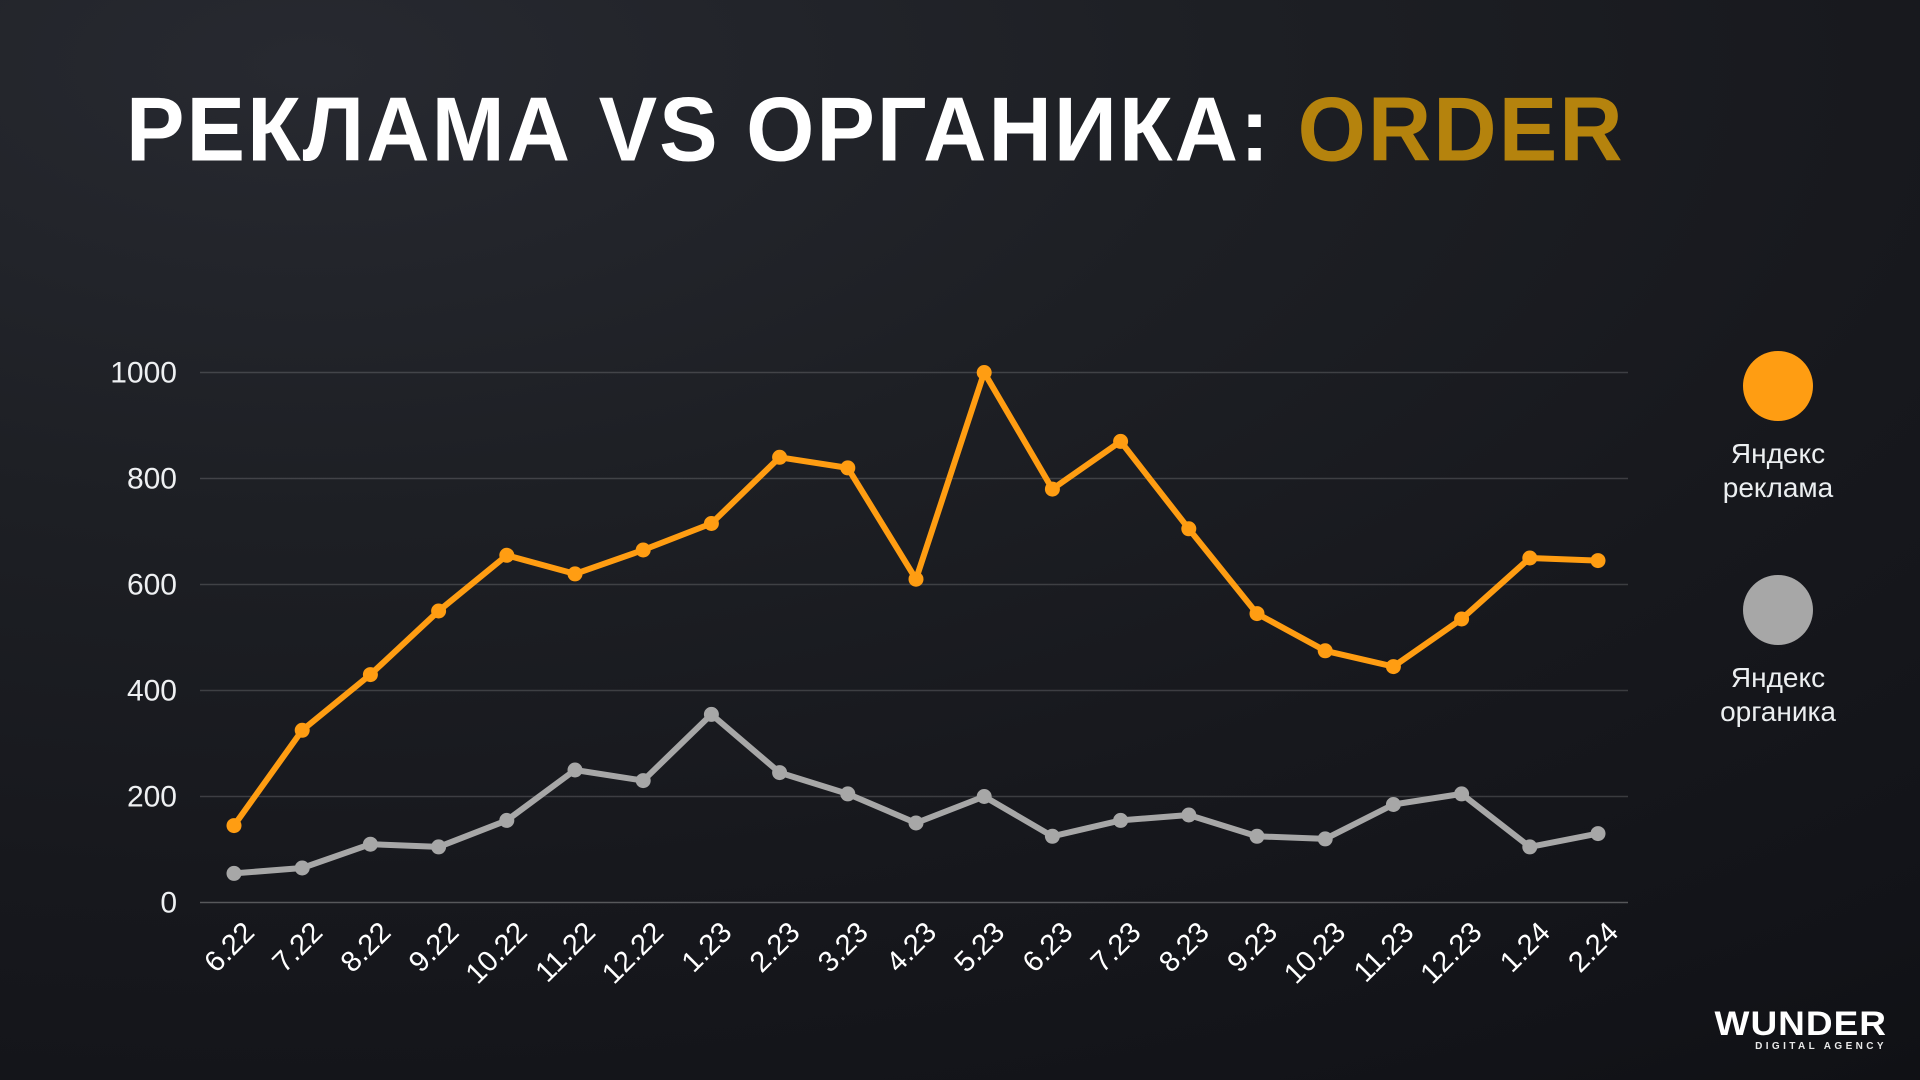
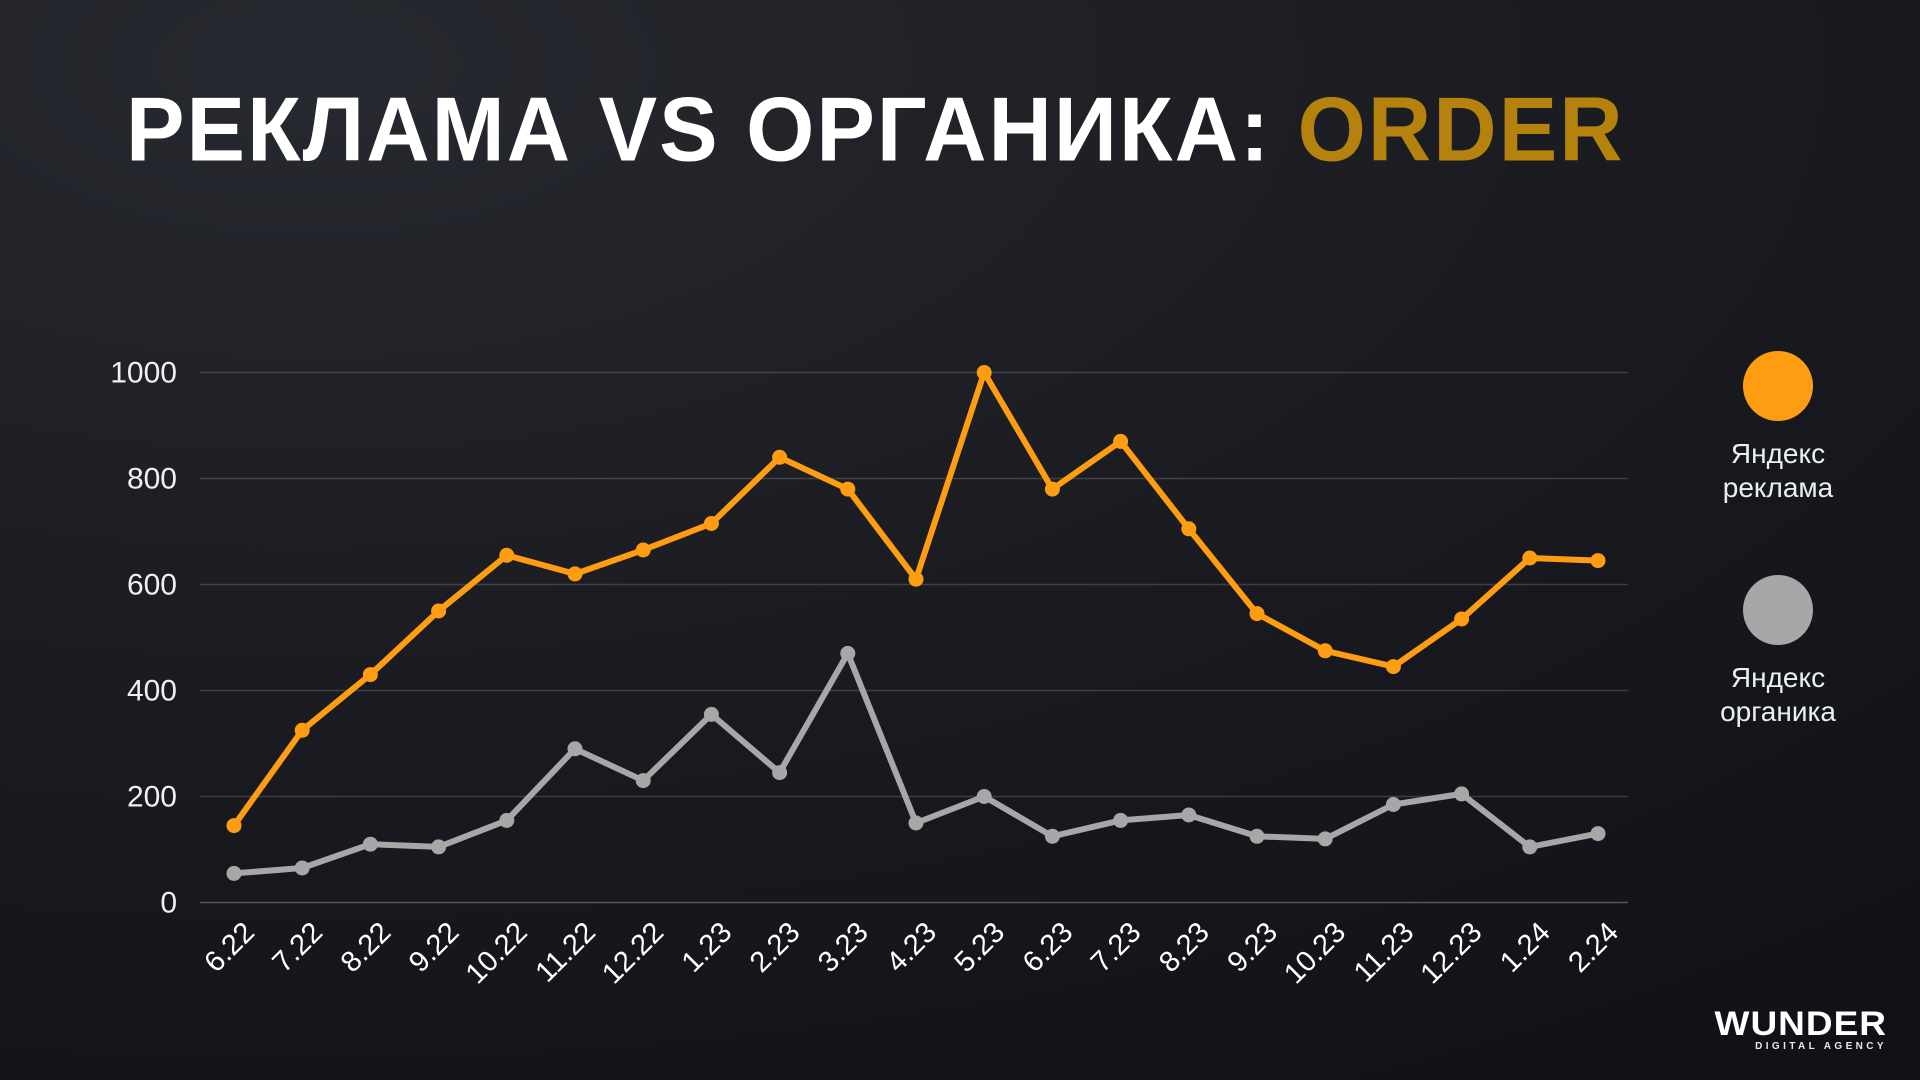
Яндекс органика/11.22: 250 -> 290
Яндекс реклама/3.23: 820 -> 780
Яндекс органика/3.23: 200 -> 470
